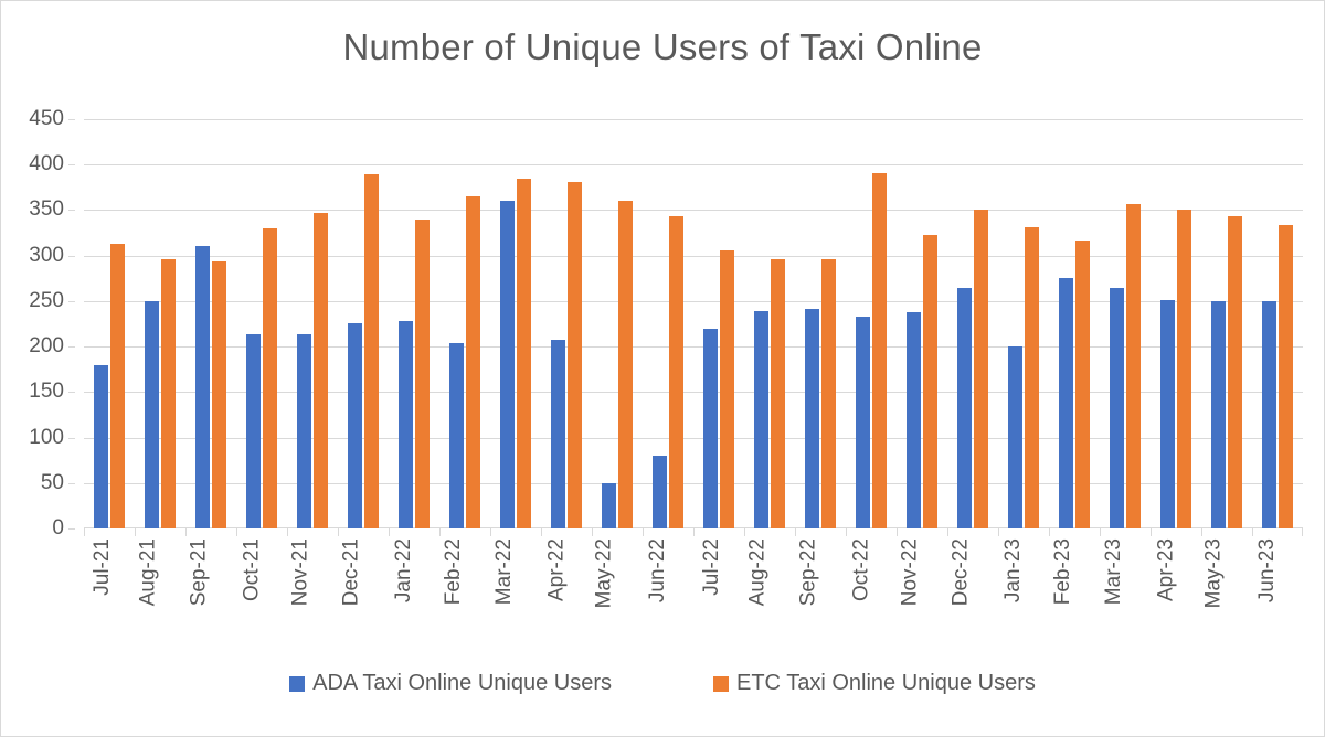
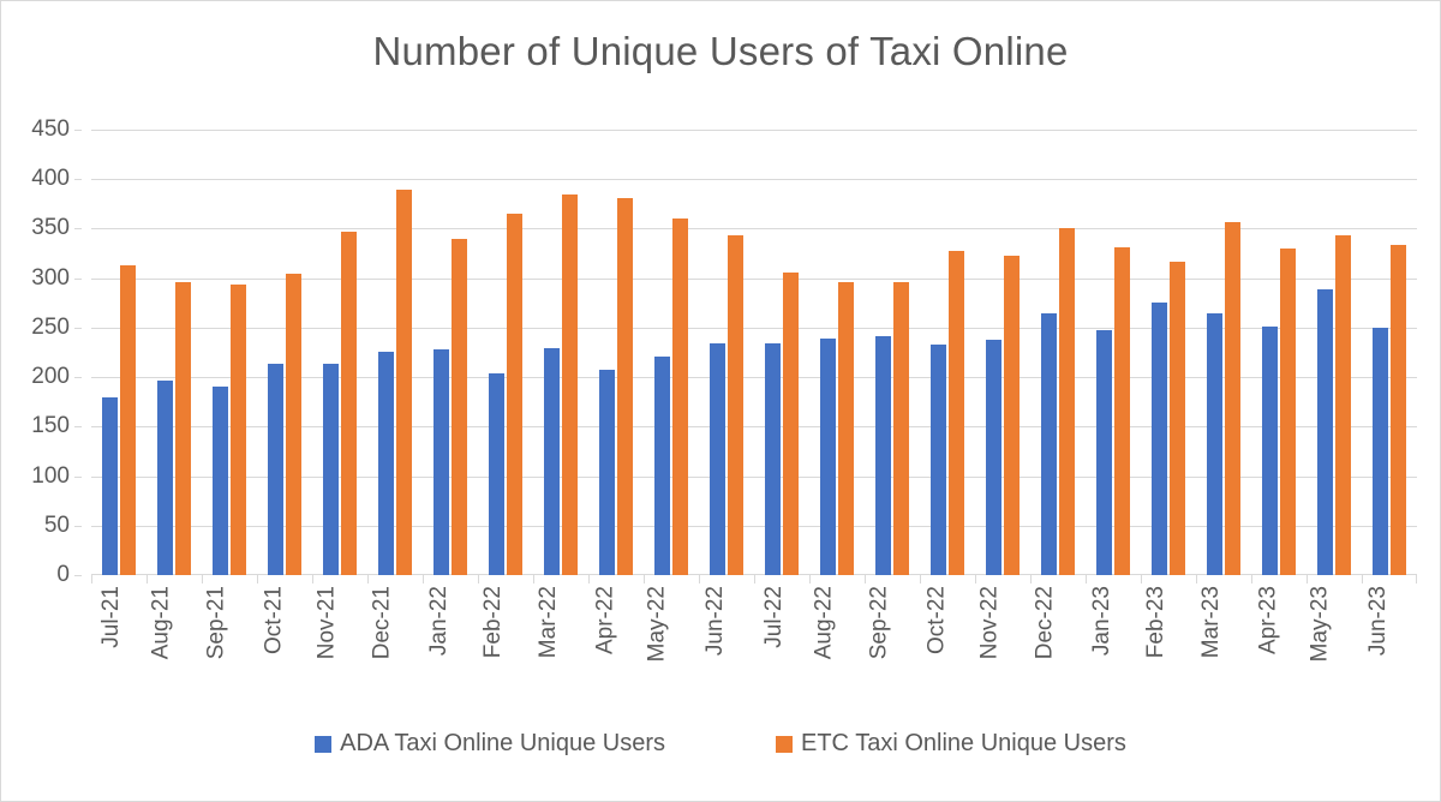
ADA Taxi Online Unique Users/Aug-21: 250 -> 200
ADA Taxi Online Unique Users/Sep-21: 310 -> 190
ETC Taxi Online Unique Users/Oct-21: 330 -> 300
ADA Taxi Online Unique Users/Mar-22: 360 -> 230
ADA Taxi Online Unique Users/May-22: 50 -> 220
ADA Taxi Online Unique Users/Jun-22: 80 -> 230
ADA Taxi Online Unique Users/Jul-22: 220 -> 230
ETC Taxi Online Unique Users/Oct-22: 390 -> 330
ADA Taxi Online Unique Users/Jan-23: 200 -> 250
ETC Taxi Online Unique Users/Apr-23: 350 -> 330
ADA Taxi Online Unique Users/May-23: 250 -> 290
